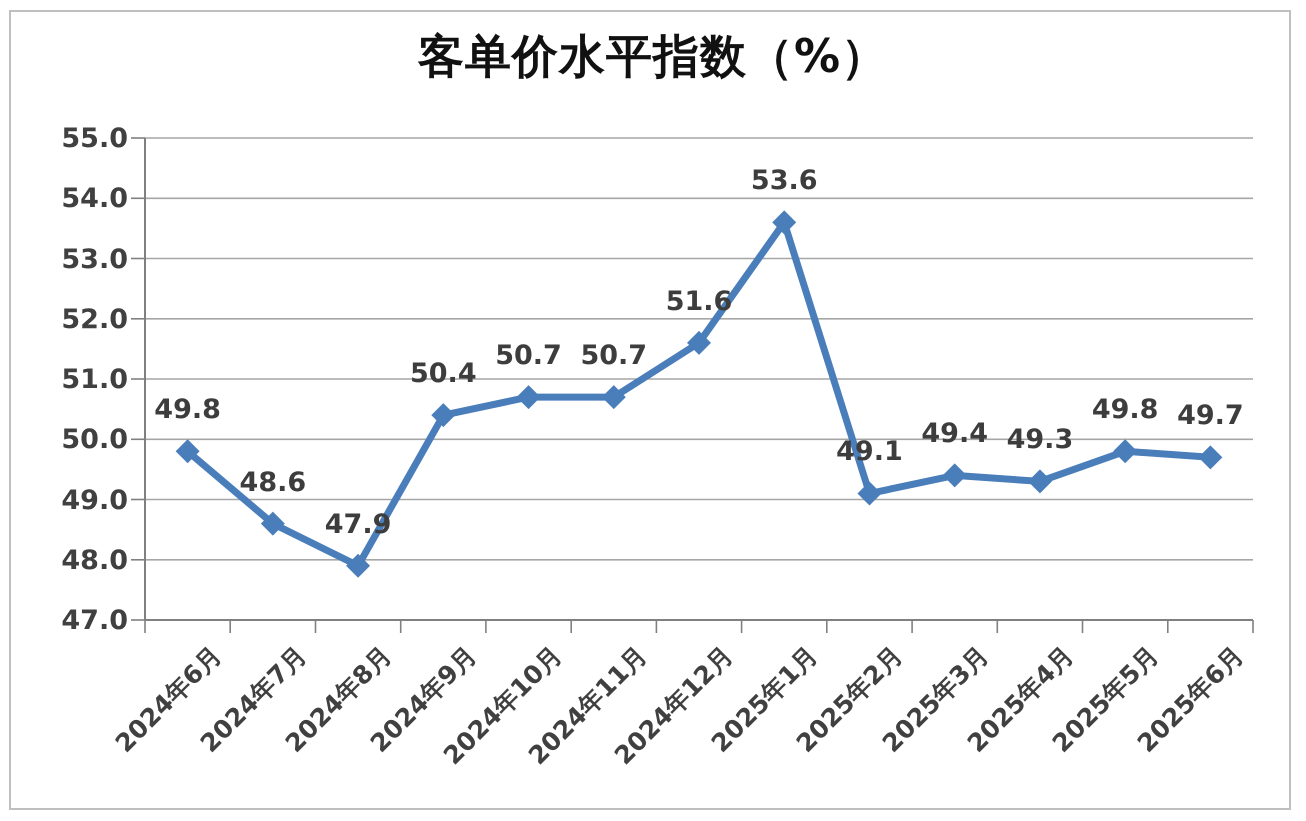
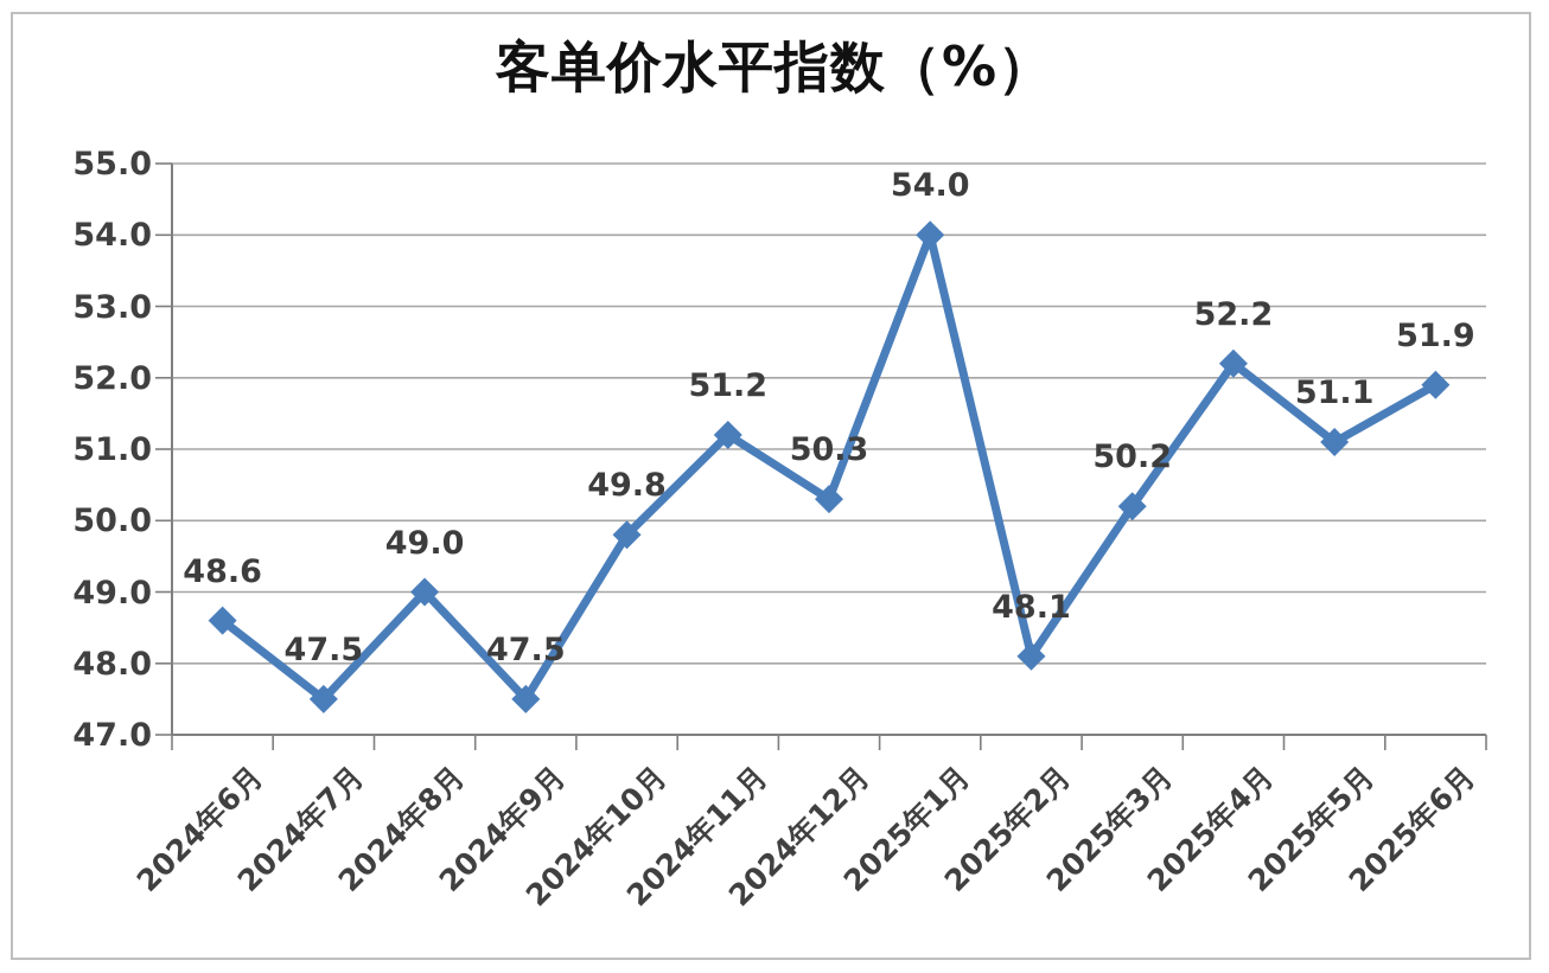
2024年6月: 49.8 -> 48.6
2024年7月: 48.6 -> 47.5
2024年8月: 47.9 -> 49.0
2024年9月: 50.4 -> 47.5
2024年10月: 50.7 -> 49.8
2024年11月: 50.7 -> 51.2
2024年12月: 51.6 -> 50.3
2025年1月: 53.6 -> 54.0
2025年2月: 49.1 -> 48.1
2025年3月: 49.4 -> 50.2
2025年4月: 49.3 -> 52.2
2025年5月: 49.8 -> 51.1
2025年6月: 49.7 -> 51.9
